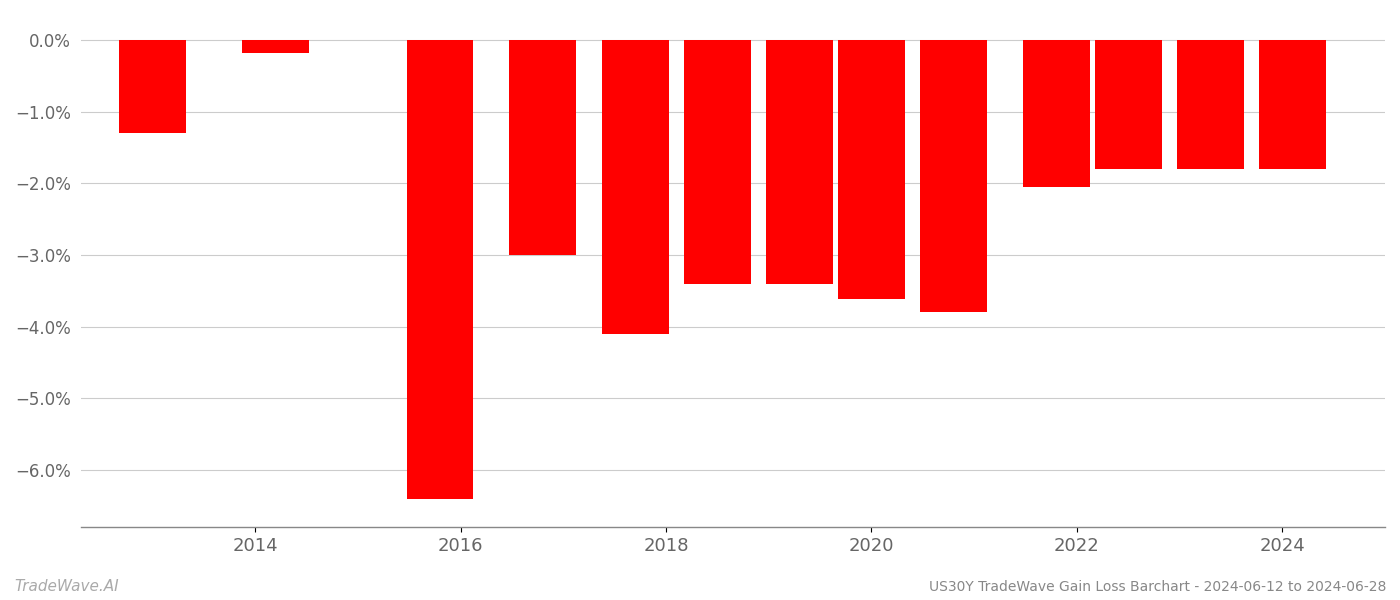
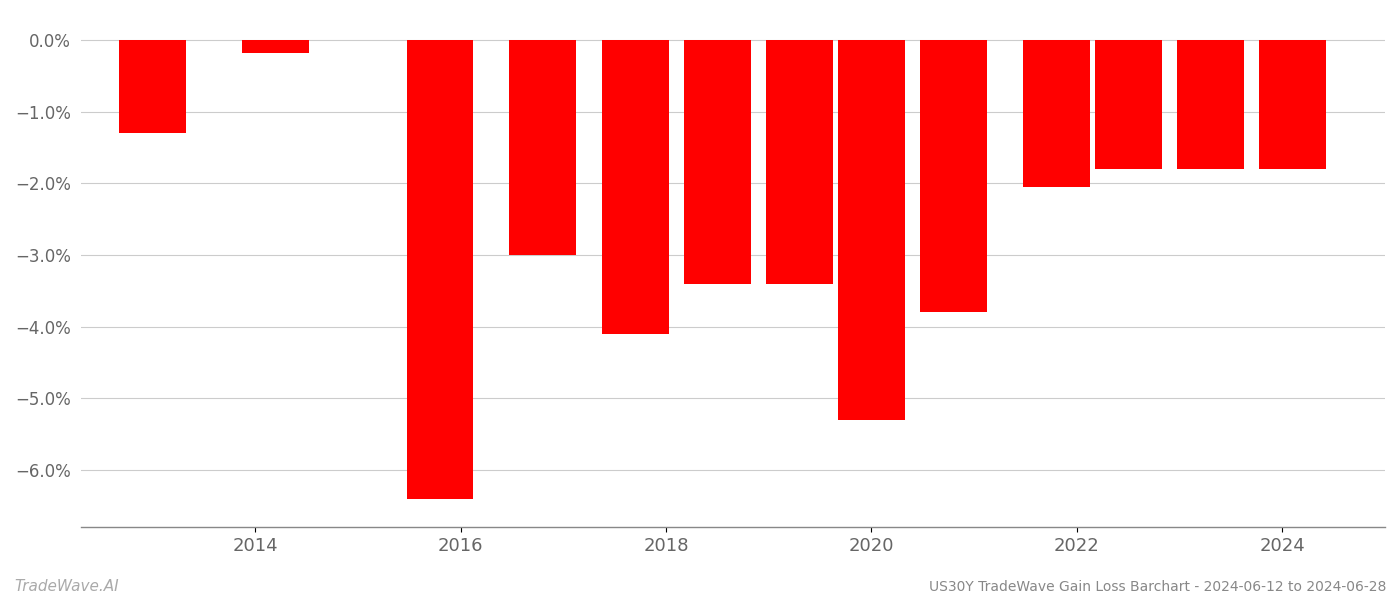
2020: -3.62% -> -5.30%
